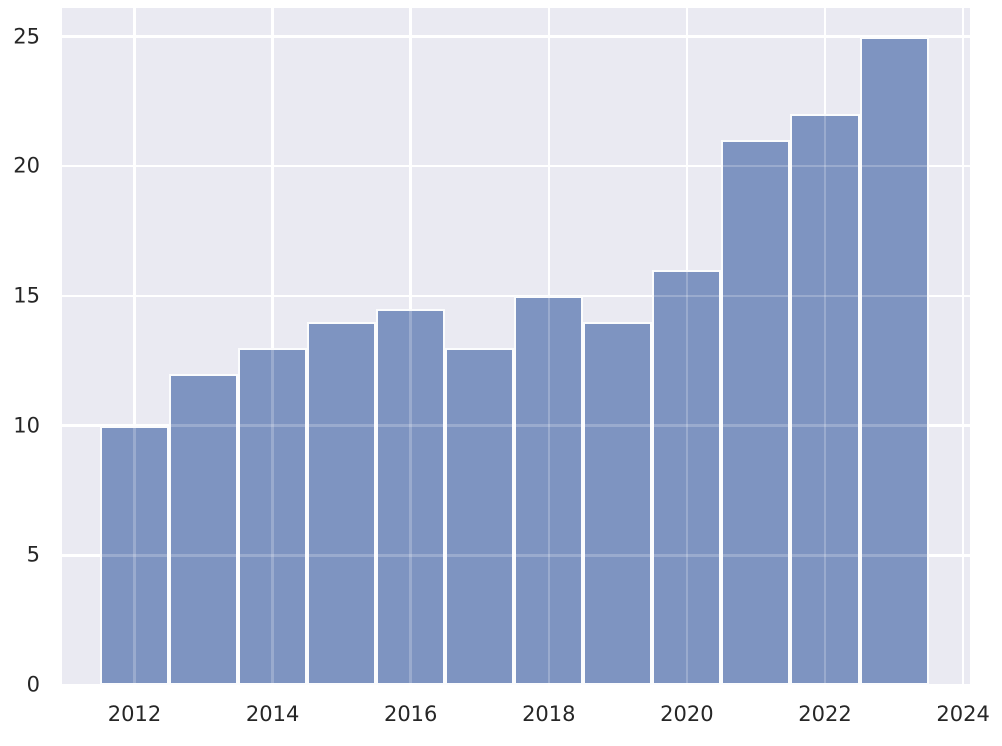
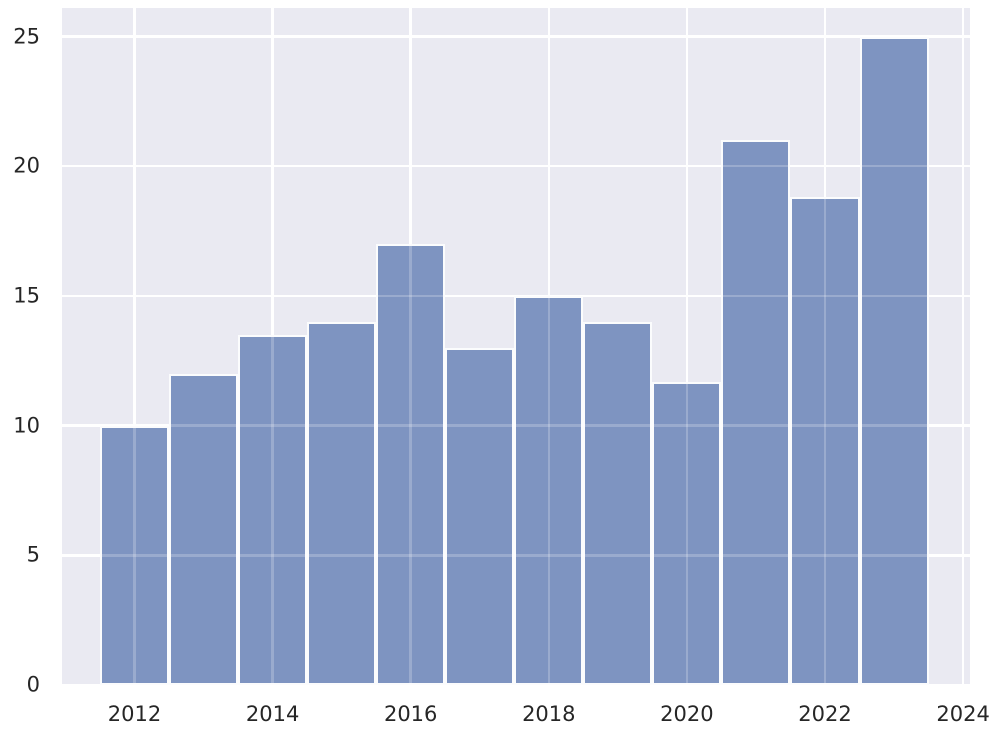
2014: 13.0 -> 13.5
2016: 14.5 -> 17.0
2020: 16.0 -> 11.7
2022: 22.0 -> 18.8
